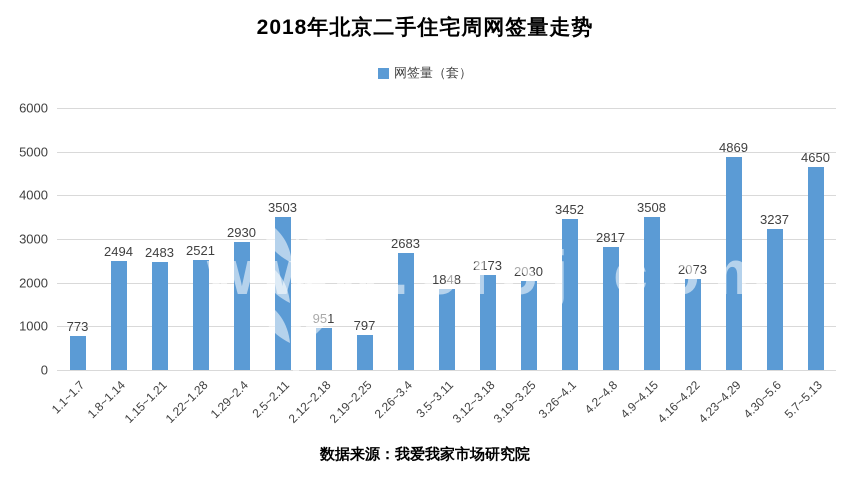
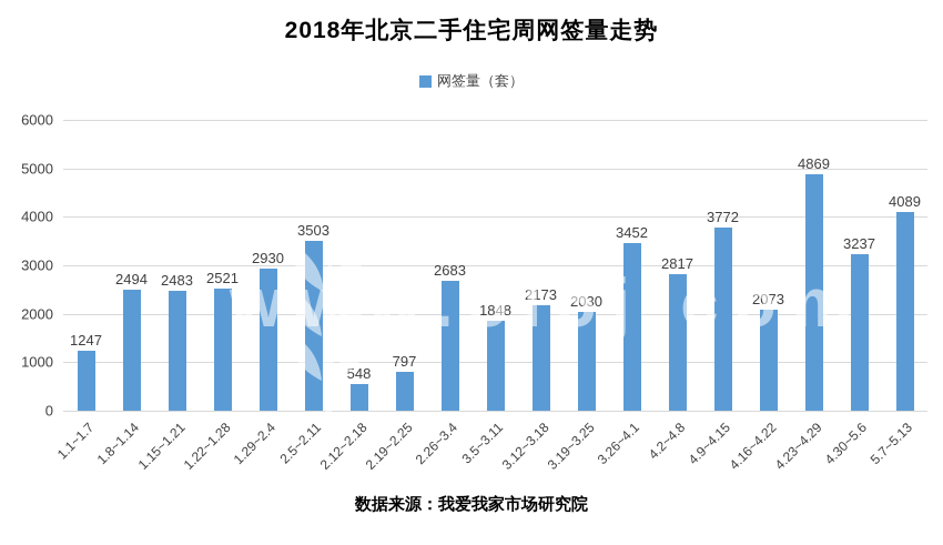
1.1~1.7: 773 -> 1247
2.12~2.18: 951 -> 548
4.9~4.15: 3508 -> 3772
5.7~5.13: 4650 -> 4089
